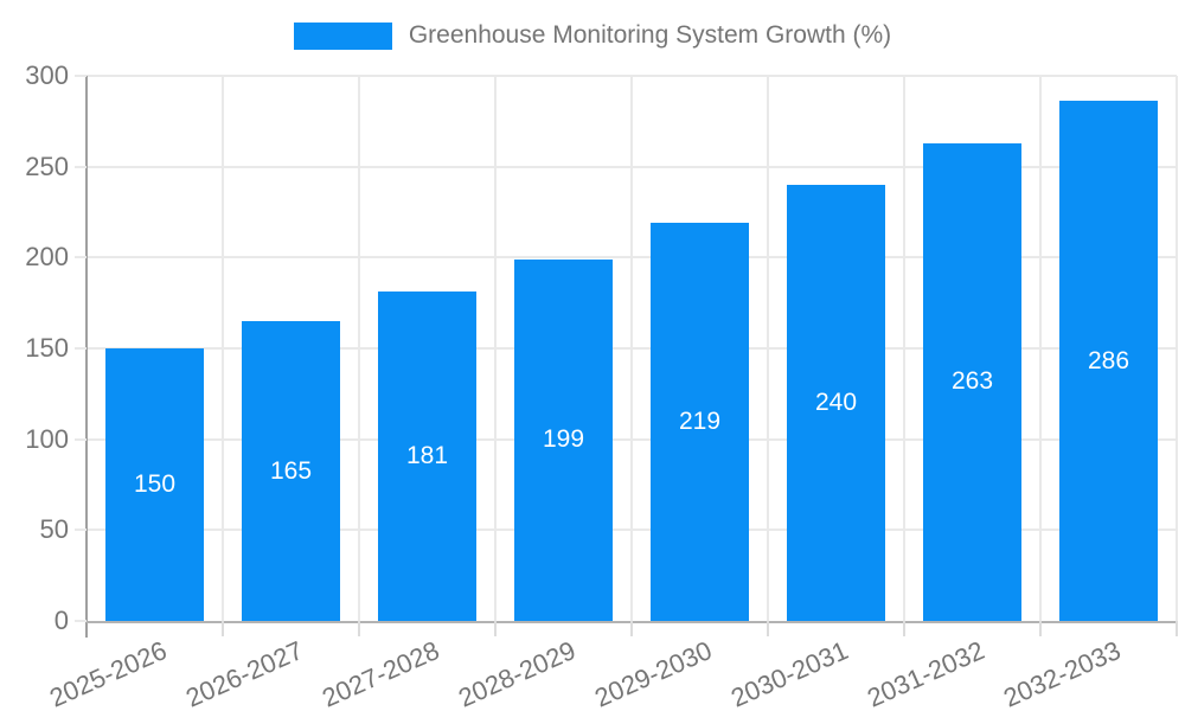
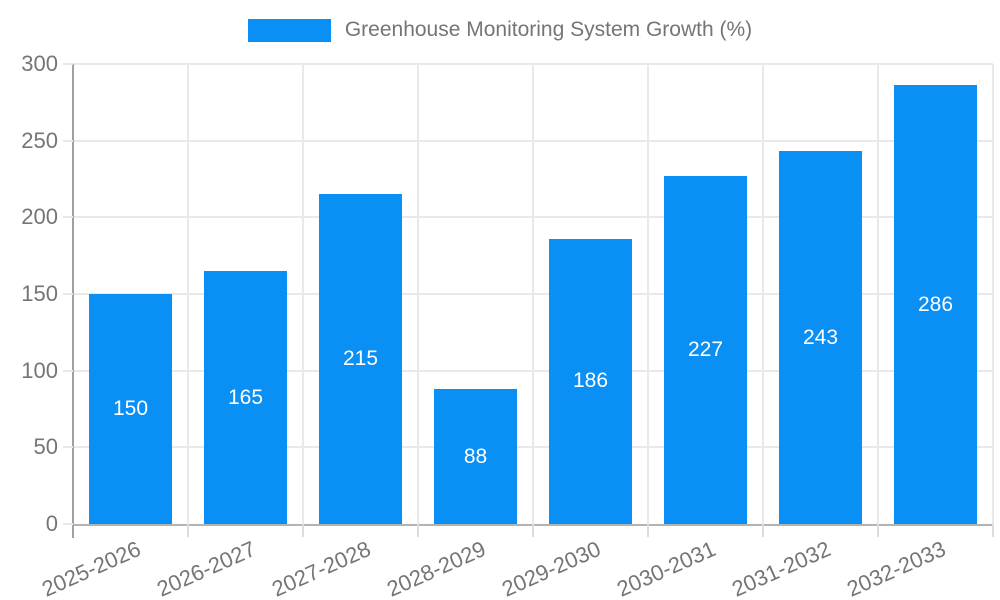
2027-2028: 181 -> 215
2028-2029: 199 -> 88
2029-2030: 219 -> 186
2030-2031: 240 -> 227
2031-2032: 263 -> 243
